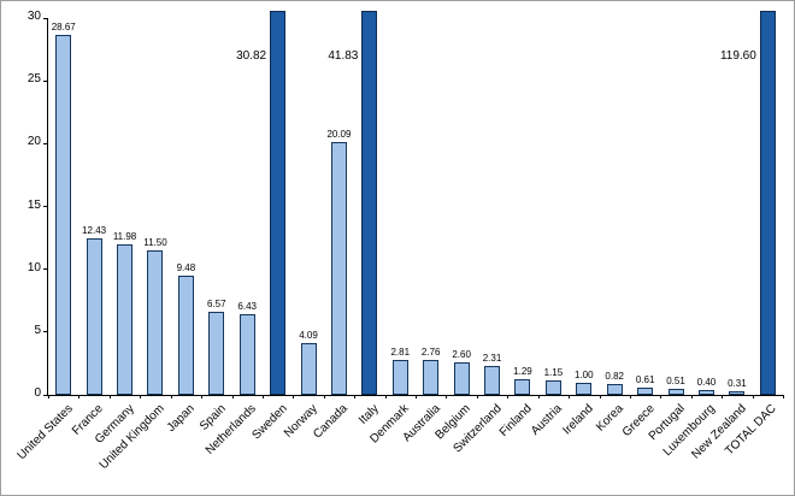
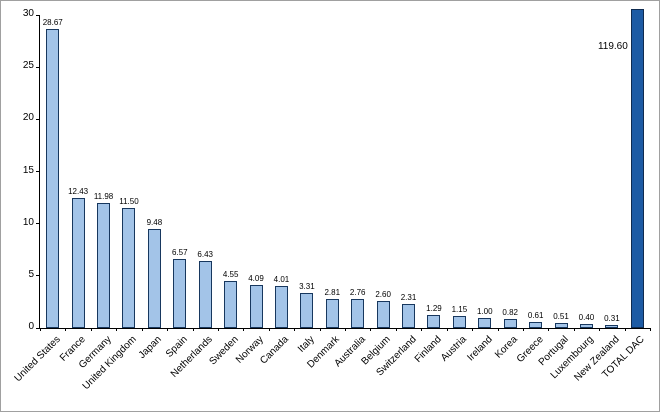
Sweden: 30.82 -> 4.55
Canada: 20.09 -> 4.01
Italy: 41.83 -> 3.31
